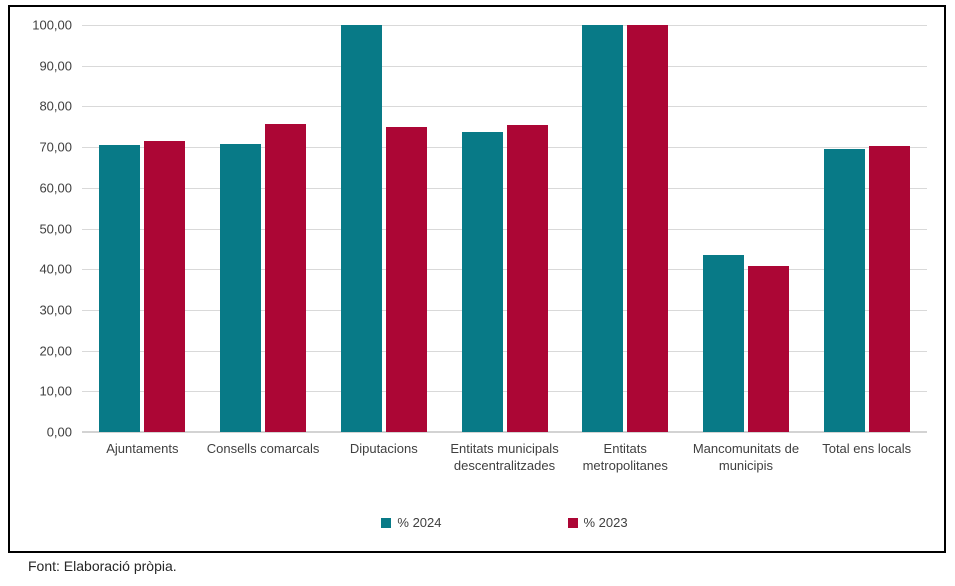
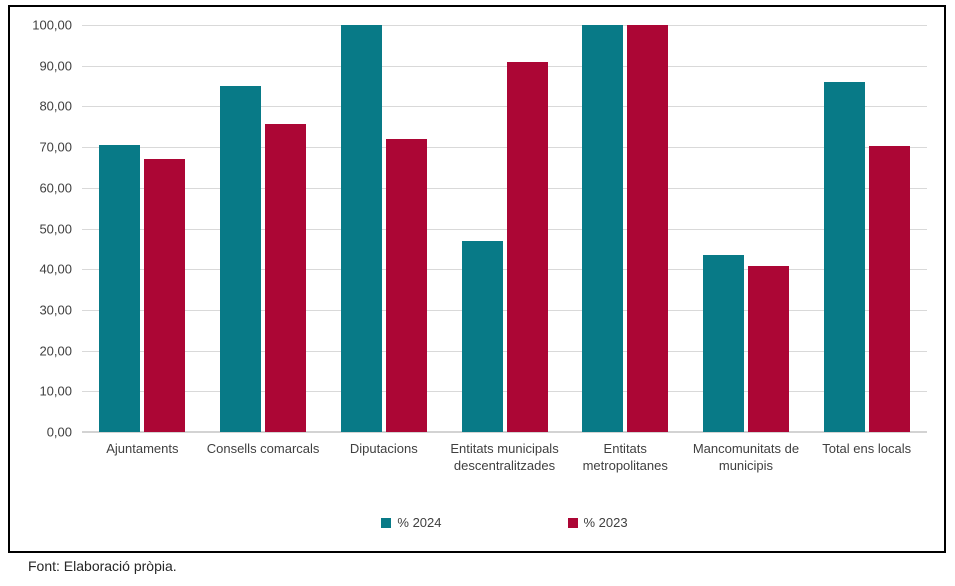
% 2023/Ajuntaments: 72 -> 67
% 2024/Consells comarcals: 71 -> 85
% 2023/Diputacions: 75 -> 72
% 2024/Entitats municipals descentralitzades: 74 -> 47
% 2023/Entitats municipals descentralitzades: 75 -> 91
% 2024/Total ens locals: 70 -> 86
